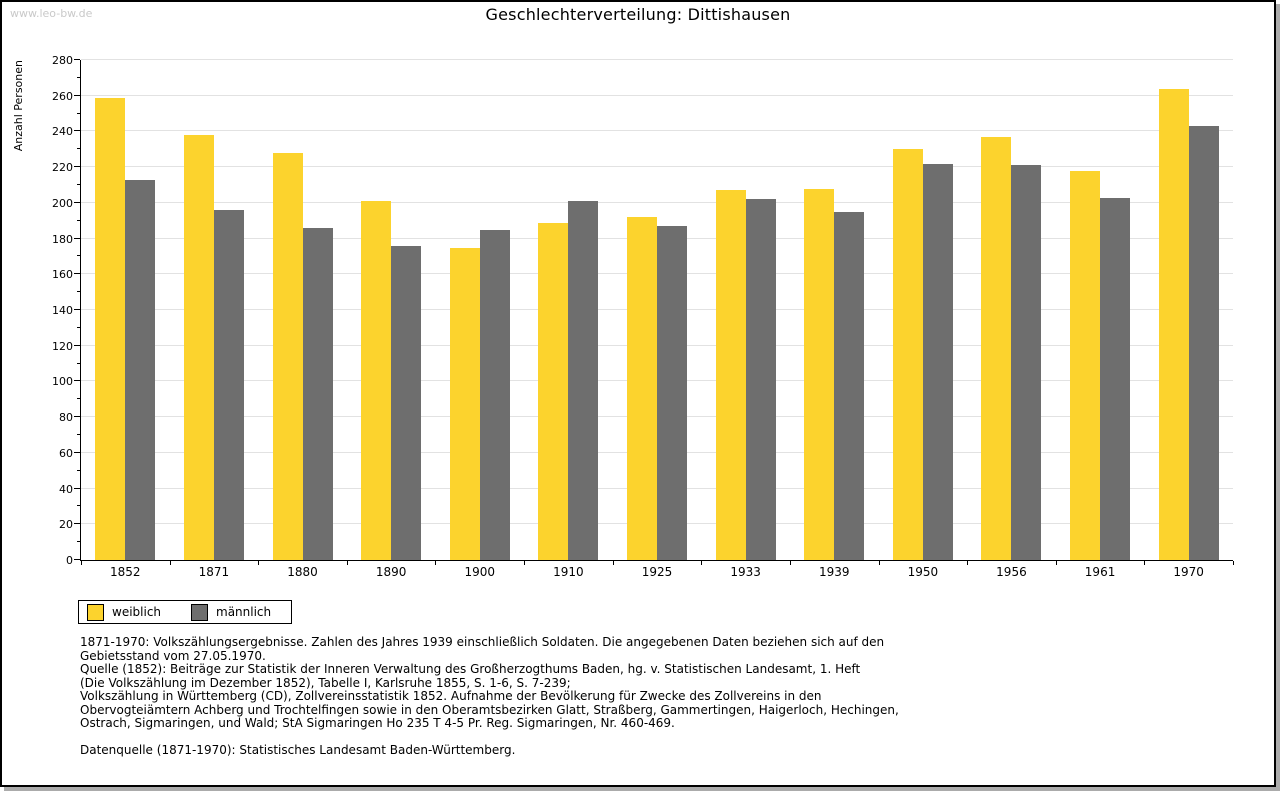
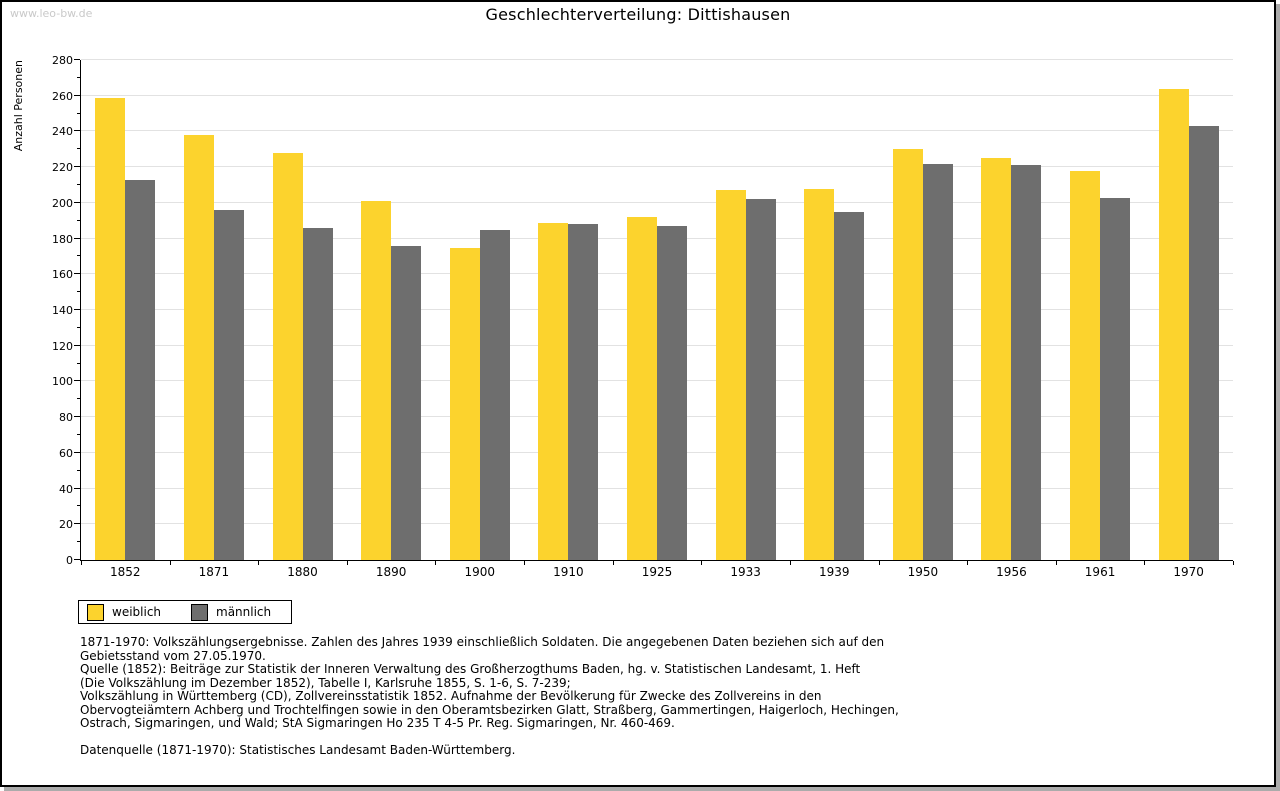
männlich/1910: 201 -> 188
weiblich/1956: 237 -> 225
